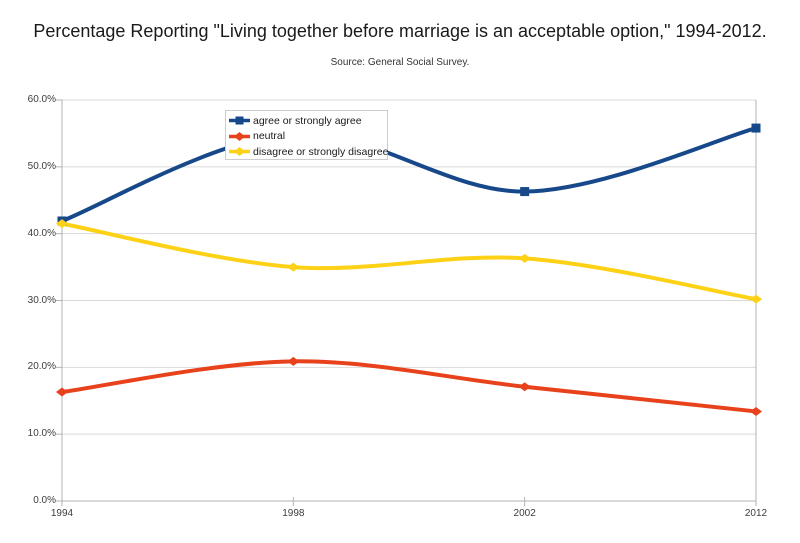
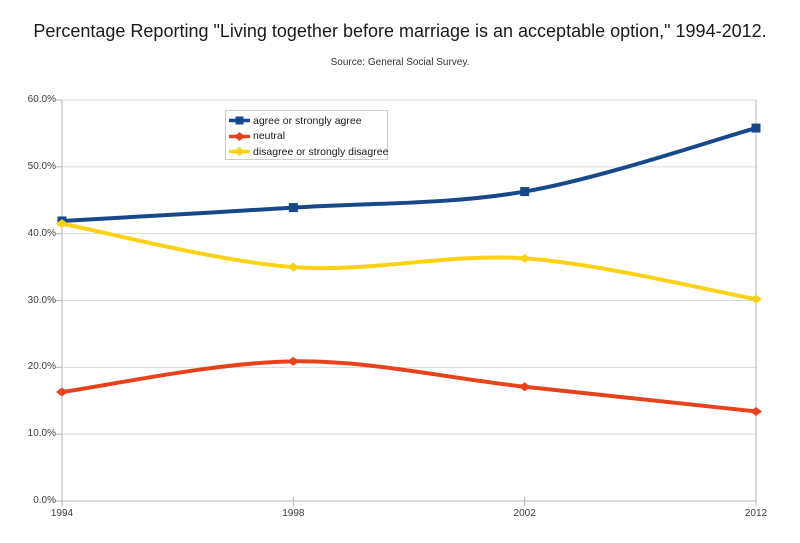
agree or strongly agree/1998: 55% -> 44%
